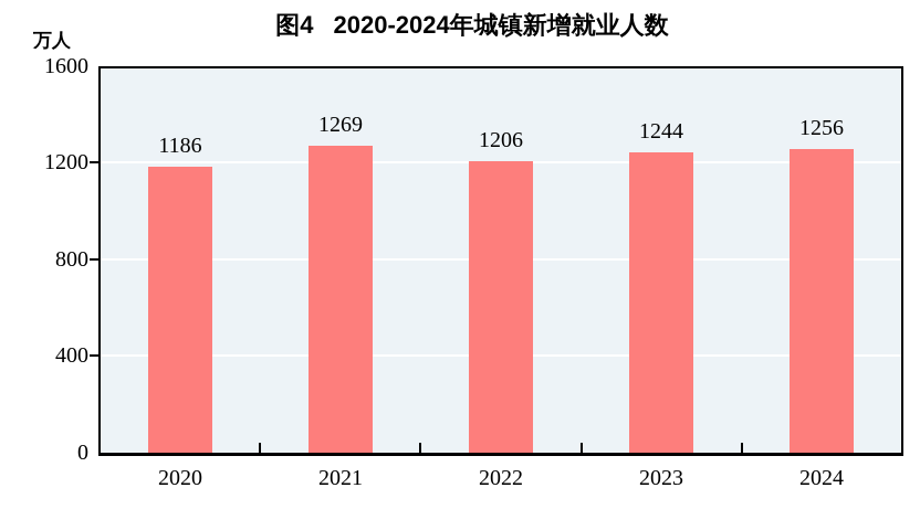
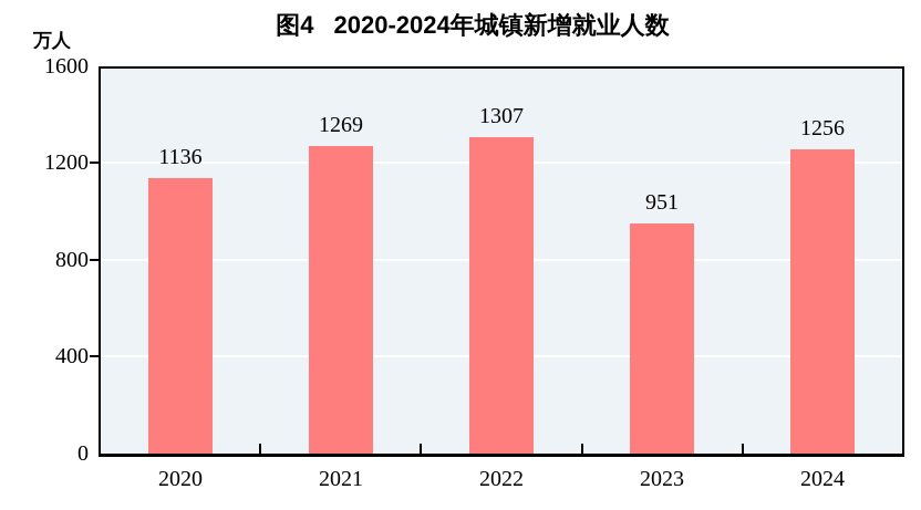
2020: 1186 -> 1136
2022: 1206 -> 1307
2023: 1244 -> 951
